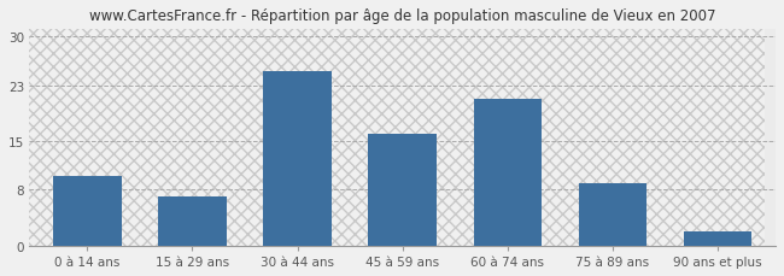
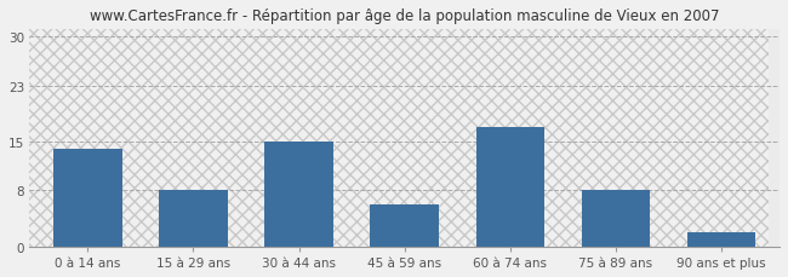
0 à 14 ans: 10 -> 14
15 à 29 ans: 7 -> 8
30 à 44 ans: 25 -> 15
45 à 59 ans: 16 -> 6
60 à 74 ans: 21 -> 17
75 à 89 ans: 9 -> 8
